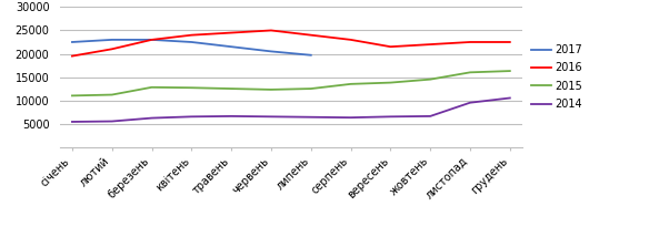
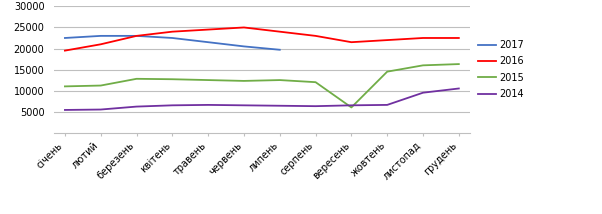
2015/серпень: 13500 -> 12000
2015/вересень: 13800 -> 6000
